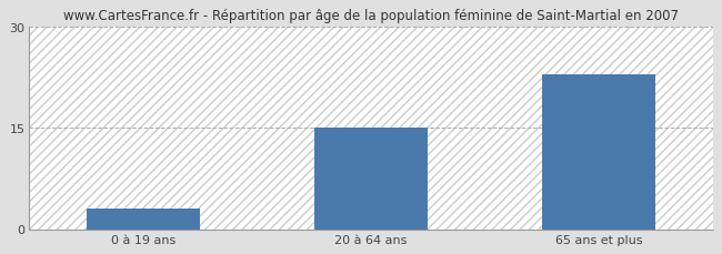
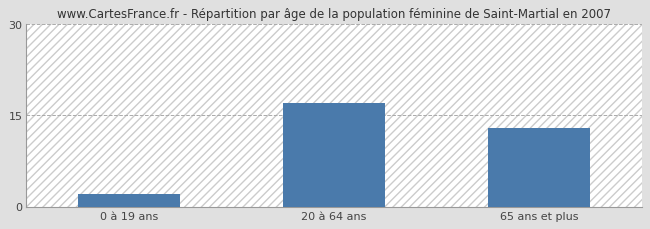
0 à 19 ans: 3 -> 2
20 à 64 ans: 15 -> 17
65 ans et plus: 23 -> 13
